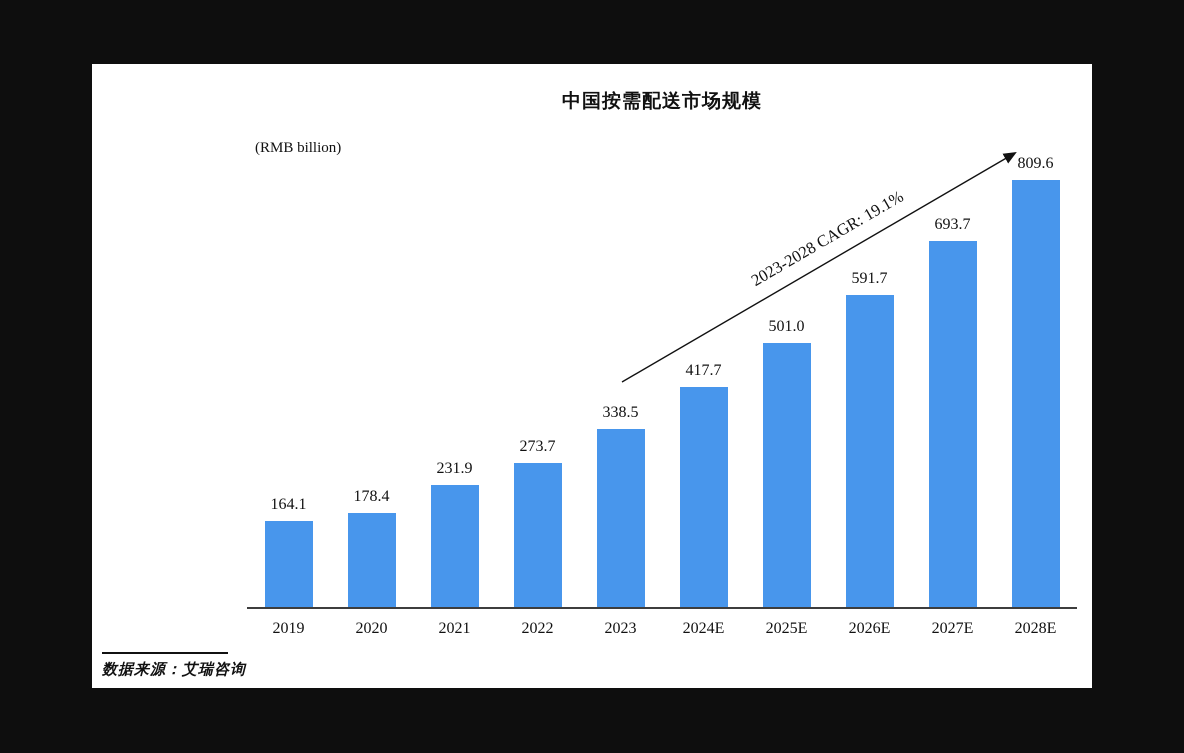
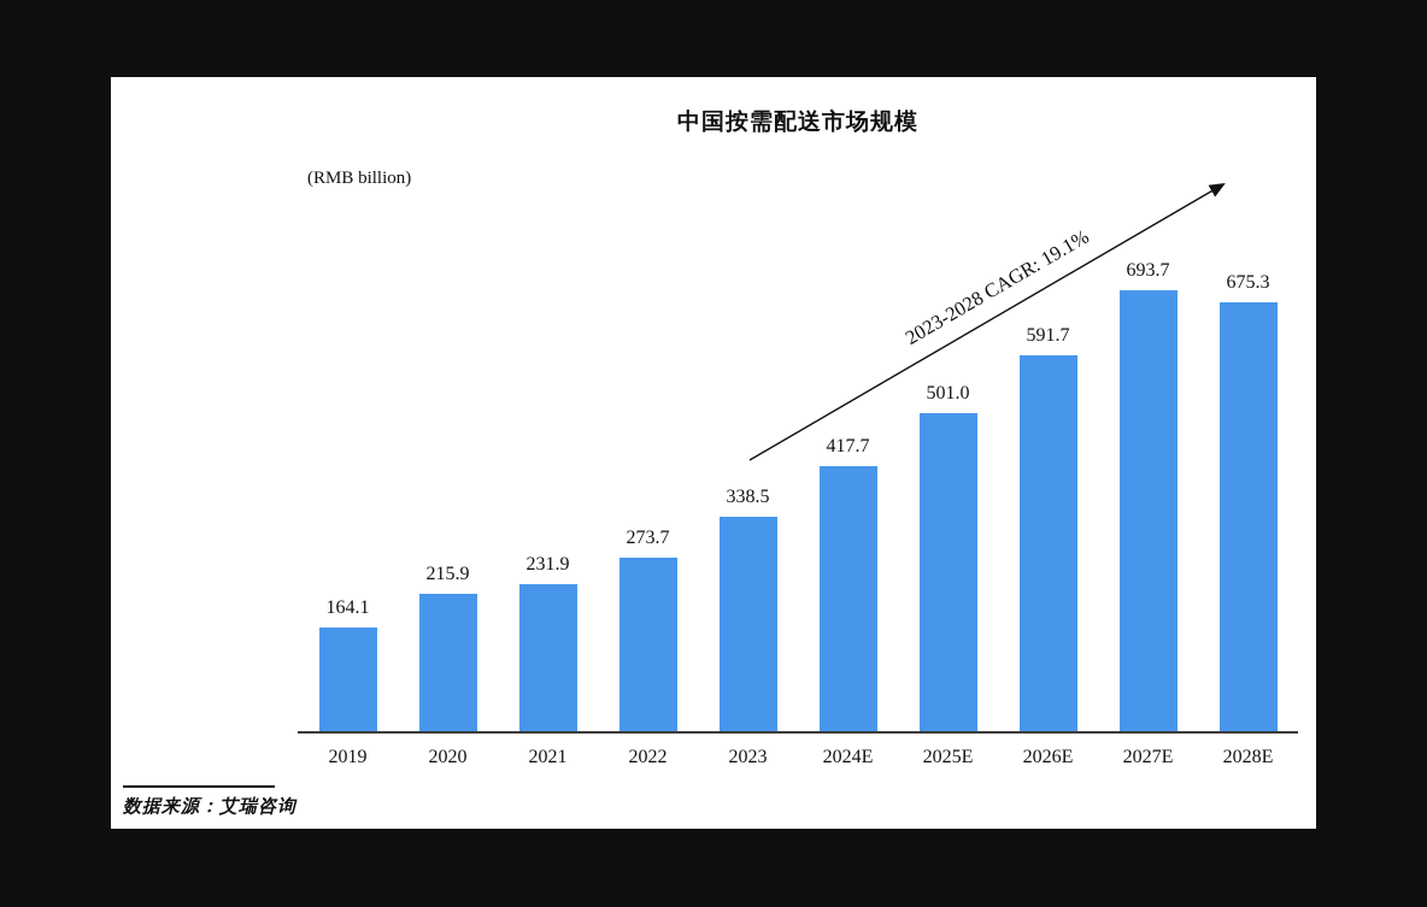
2020: 178.4 -> 215.9
2028E: 809.6 -> 675.3
